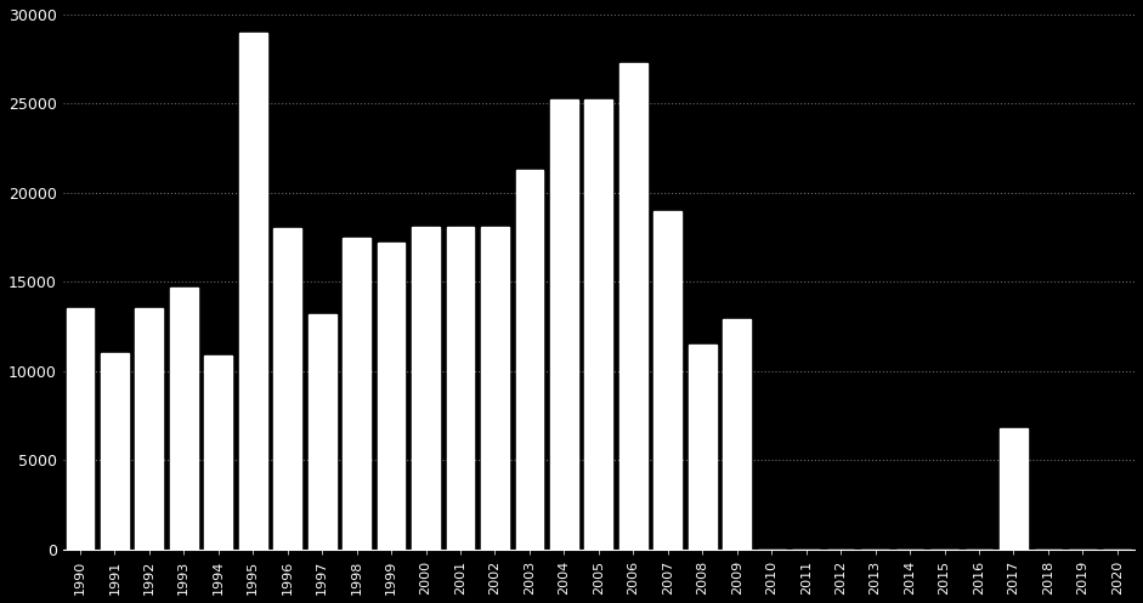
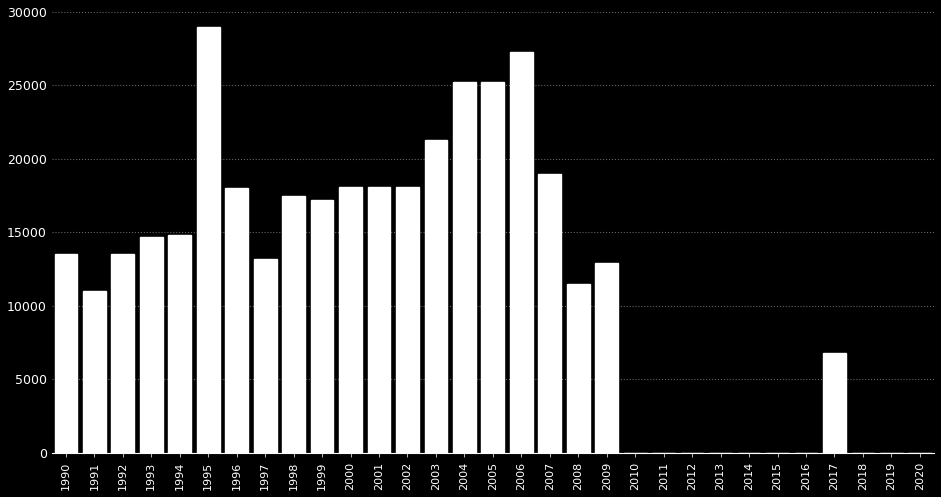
1994: 10900 -> 14800
